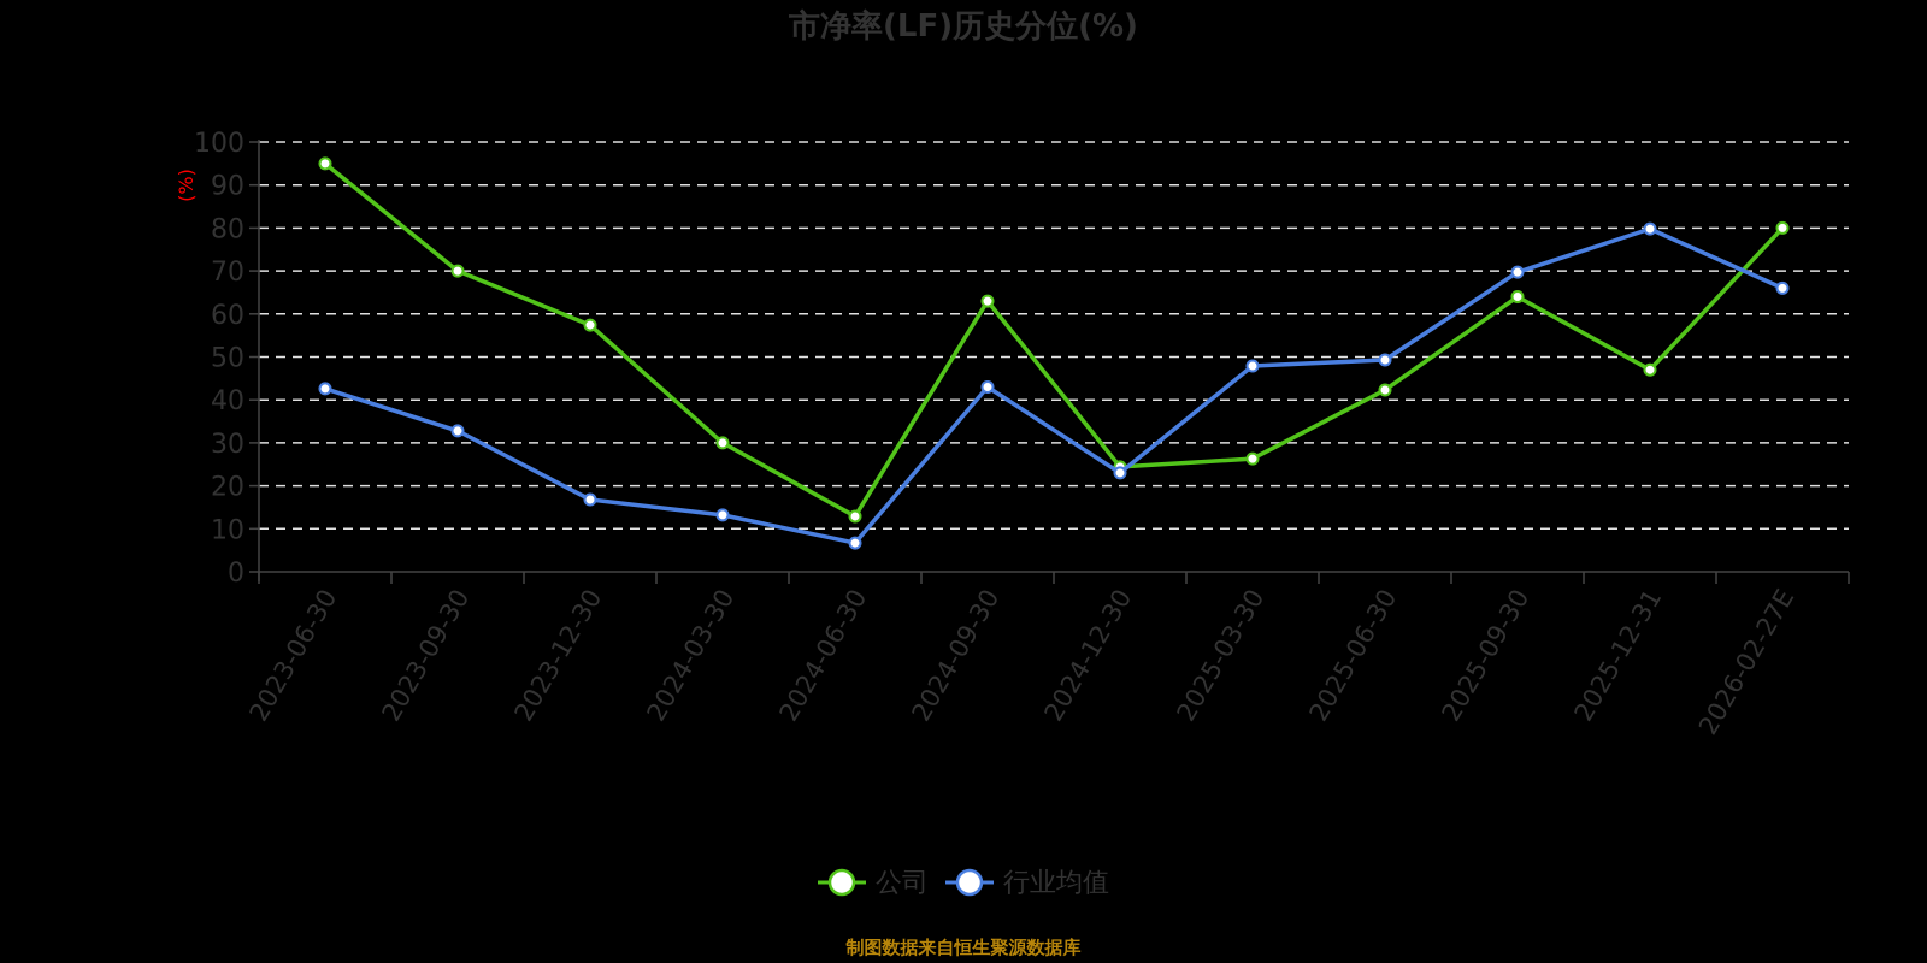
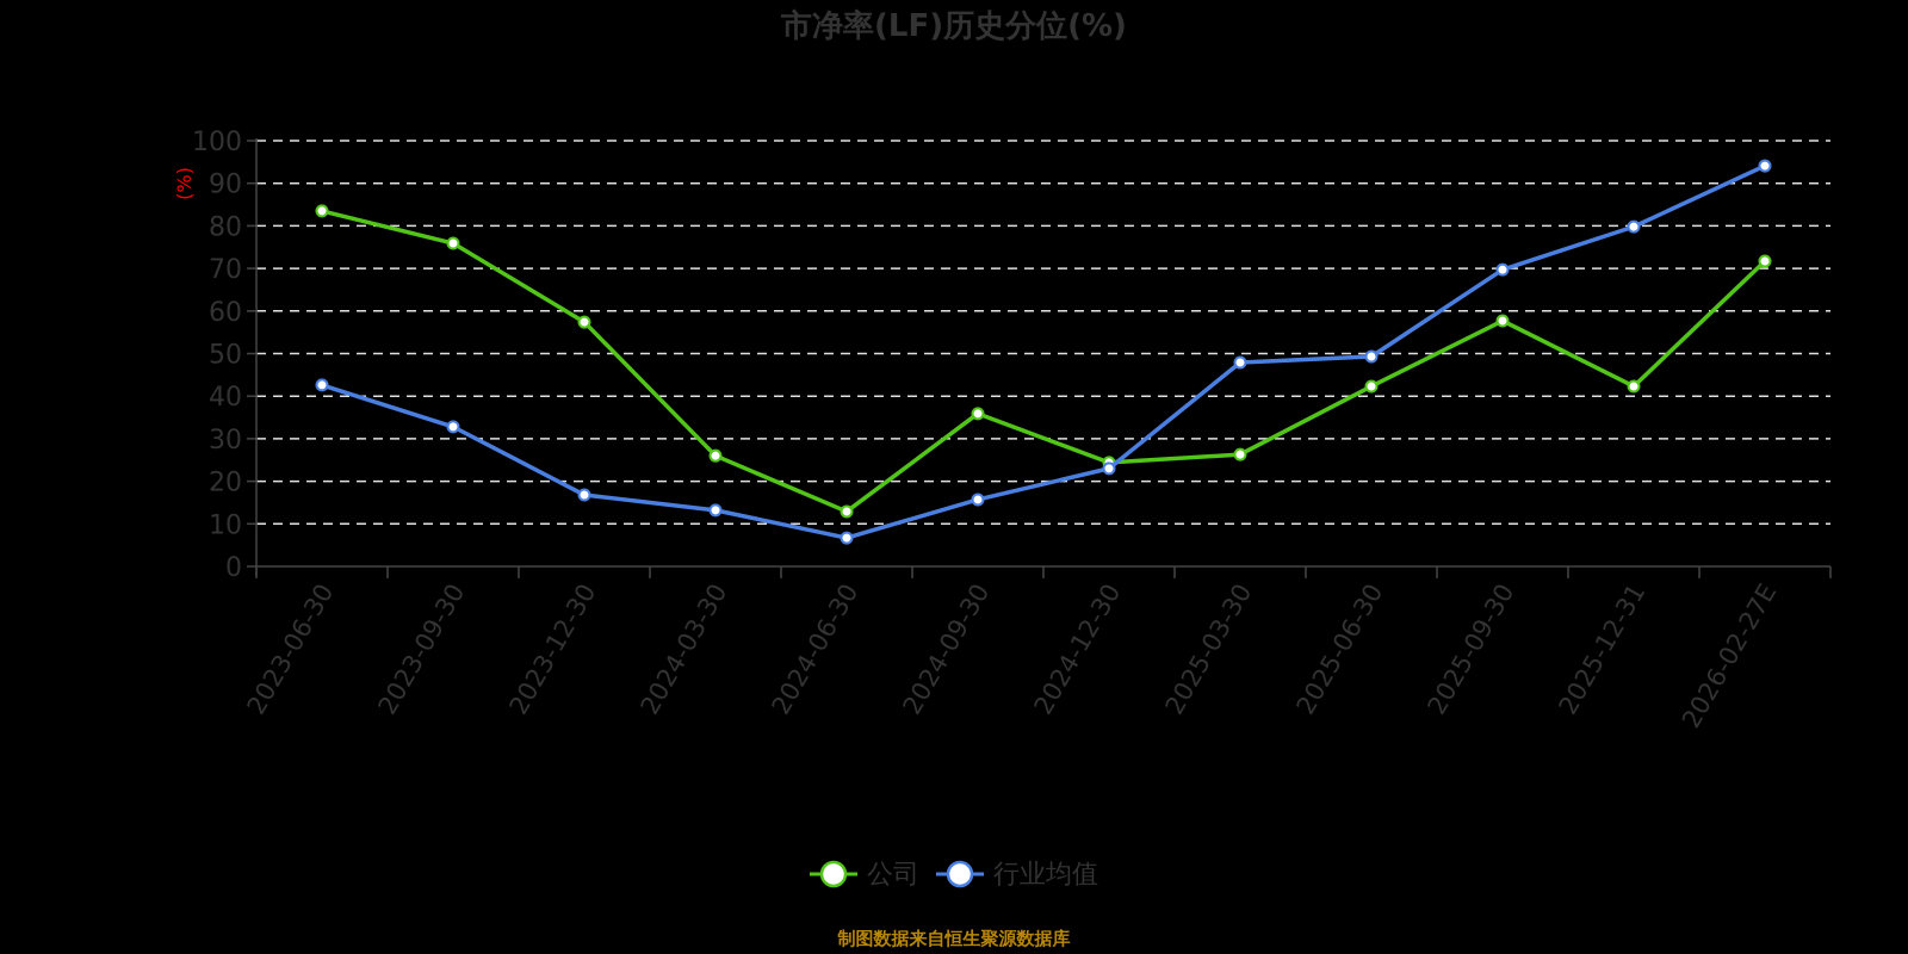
公司/2023-06-30: 95 -> 84
公司/2023-09-30: 70 -> 76
公司/2024-03-30: 30 -> 26
公司/2024-09-30: 63 -> 36
行业均值/2024-09-30: 43 -> 16
公司/2025-09-30: 64 -> 58
公司/2025-12-31: 47 -> 42
公司/2026-02-27E: 80 -> 72
行业均值/2026-02-27E: 66 -> 94
